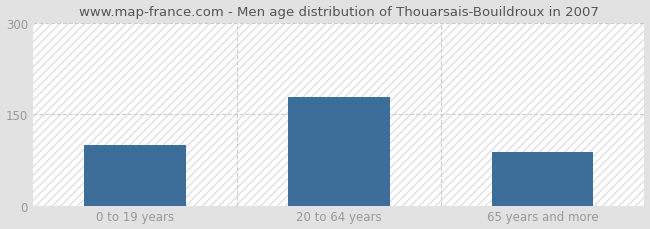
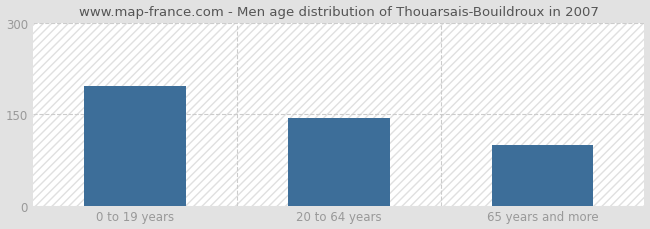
0 to 19 years: 100 -> 196
20 to 64 years: 178 -> 144
65 years and more: 88 -> 100
